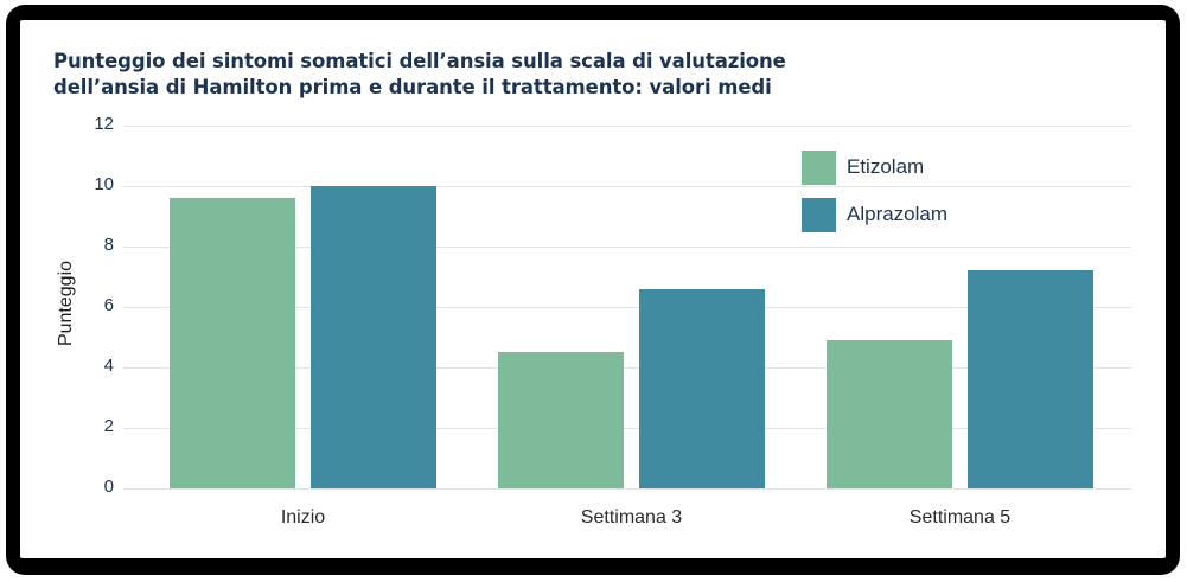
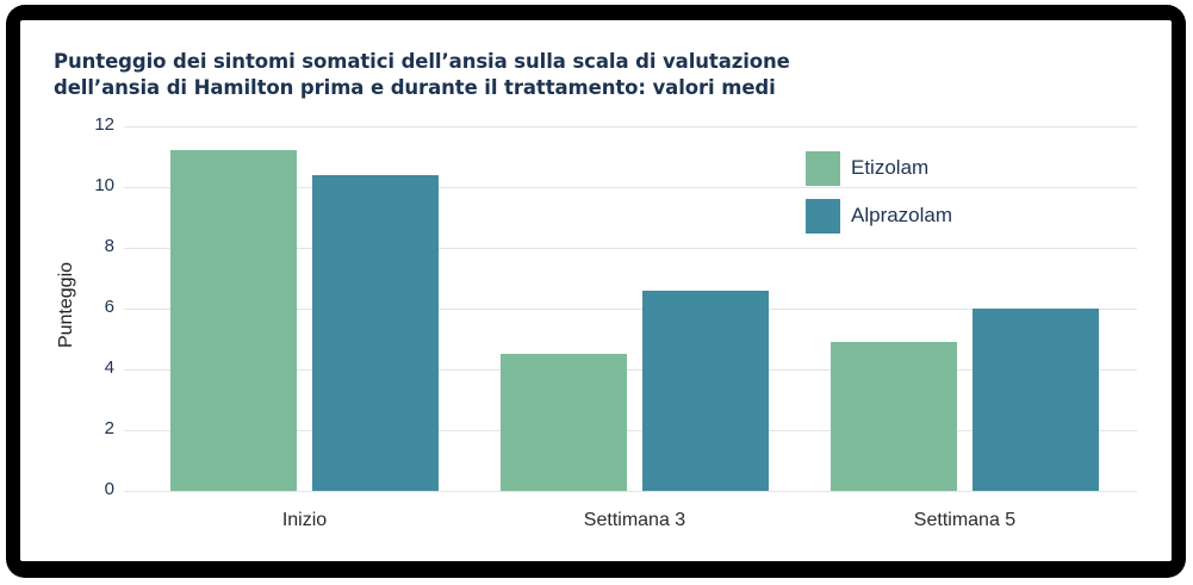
Etizolam/Inizio: 9.6 -> 11.2
Alprazolam/Inizio: 10.0 -> 10.4
Alprazolam/Settimana 5: 7.2 -> 6.0
